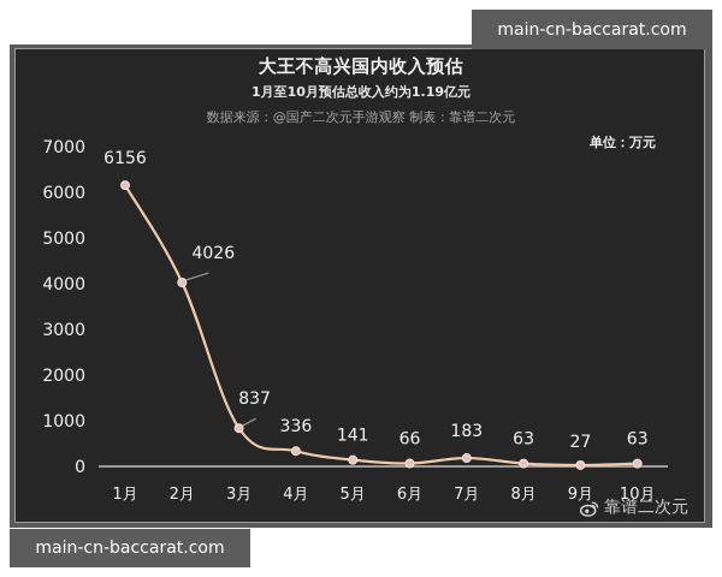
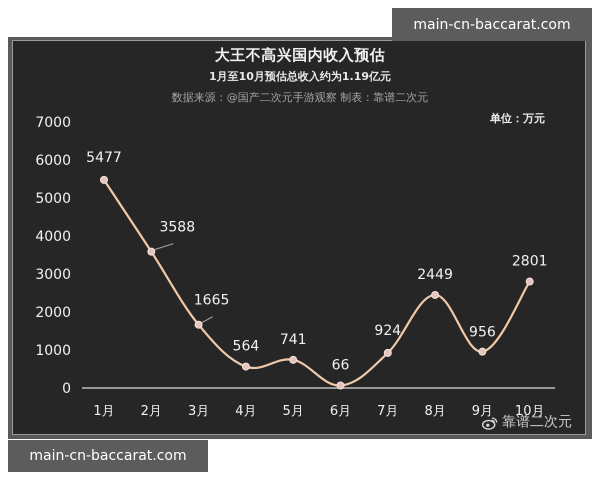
1月: 6156 -> 5477
2月: 4026 -> 3588
3月: 837 -> 1665
4月: 336 -> 564
5月: 141 -> 741
7月: 183 -> 924
8月: 63 -> 2449
9月: 27 -> 956
10月: 63 -> 2801
